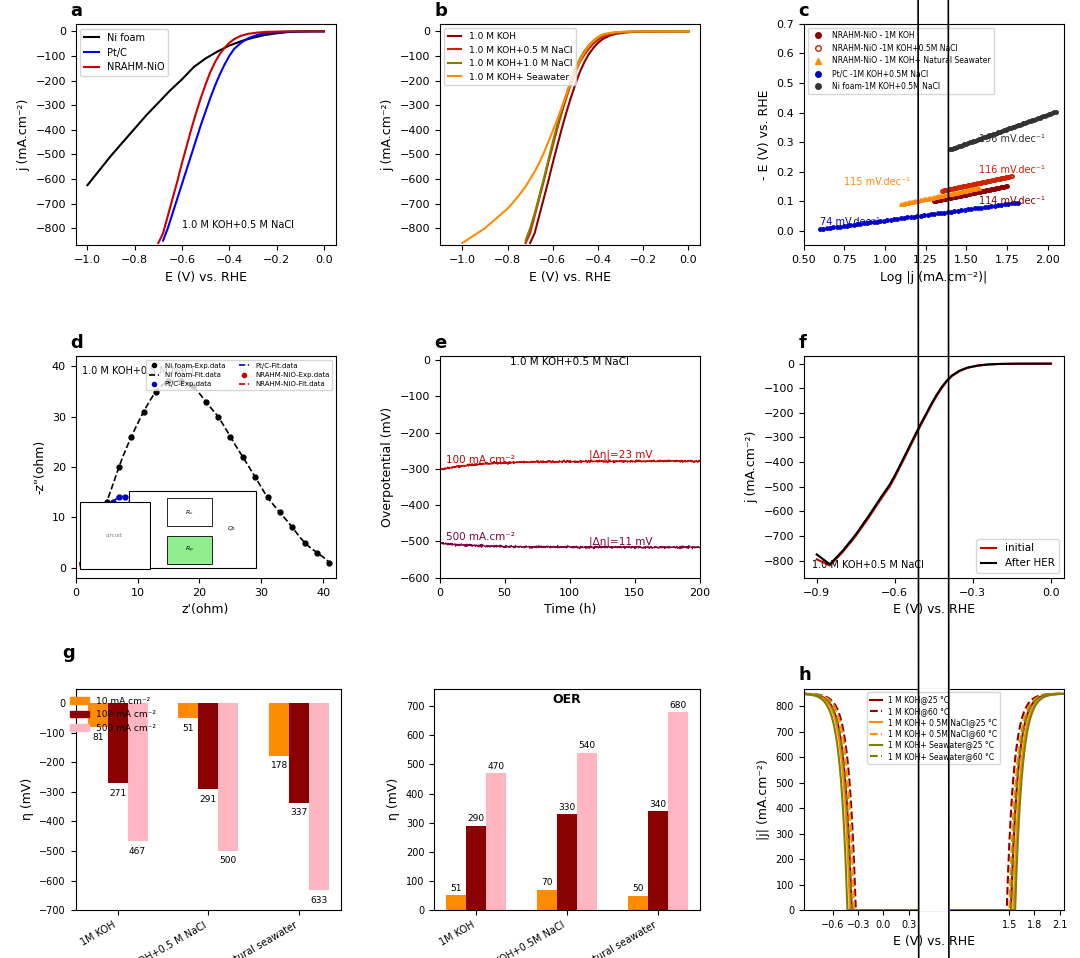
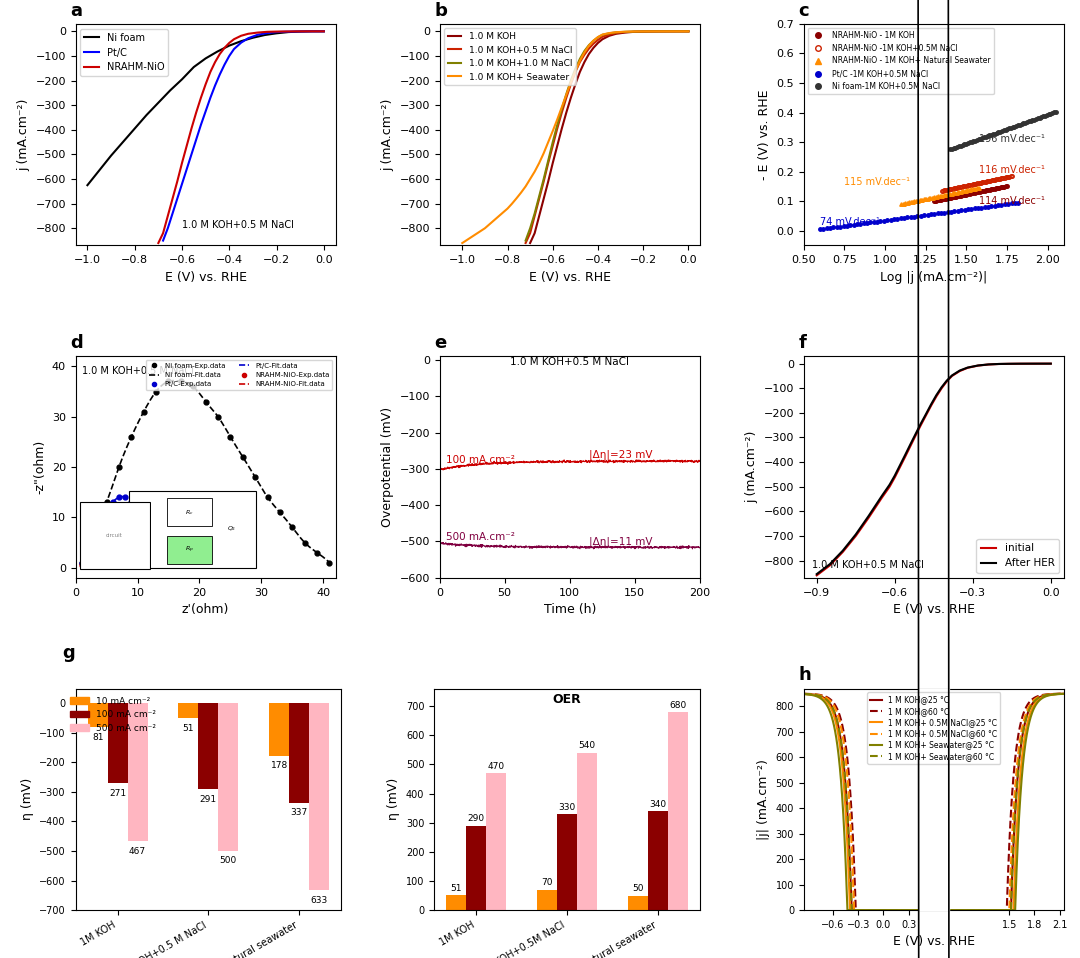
initial/−0.9: -795 -> -860
After HER/−0.9: -775 -> -855
